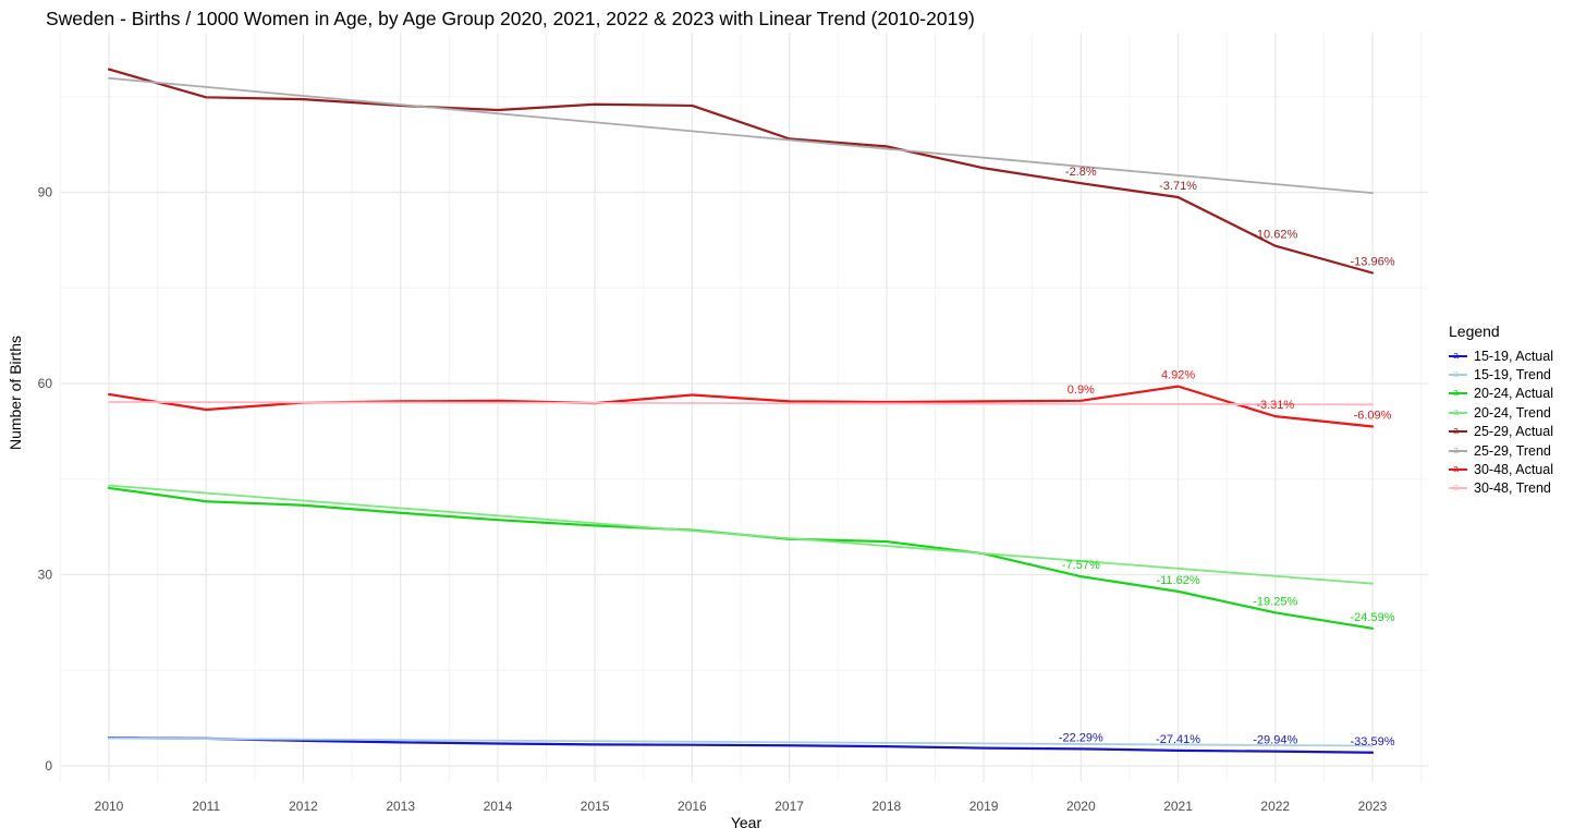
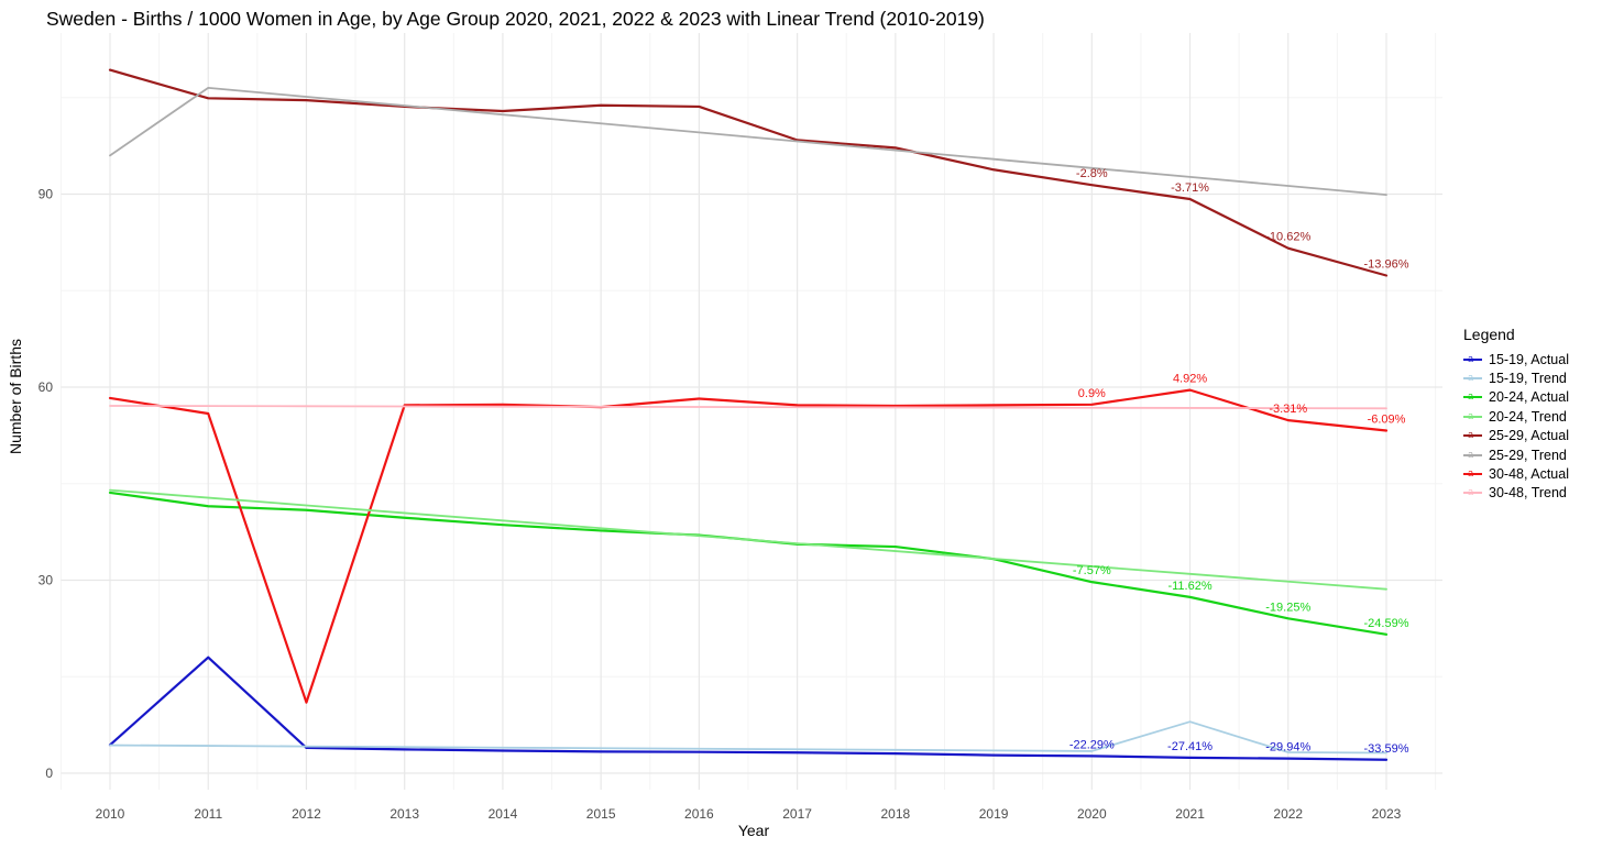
25-29, Trend/2010: 108 -> 96
15-19, Actual/2011: 4 -> 18
30-48, Actual/2012: 57 -> 11
15-19, Trend/2021: 3 -> 8
